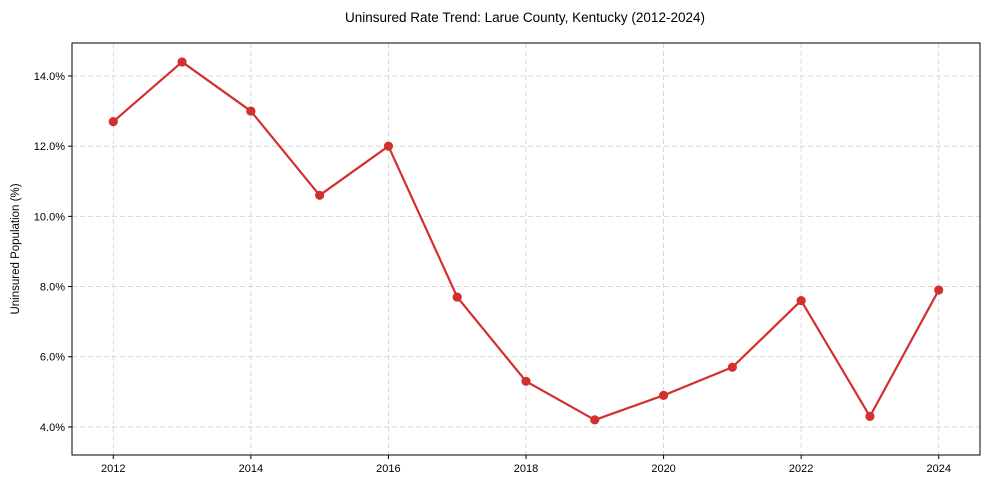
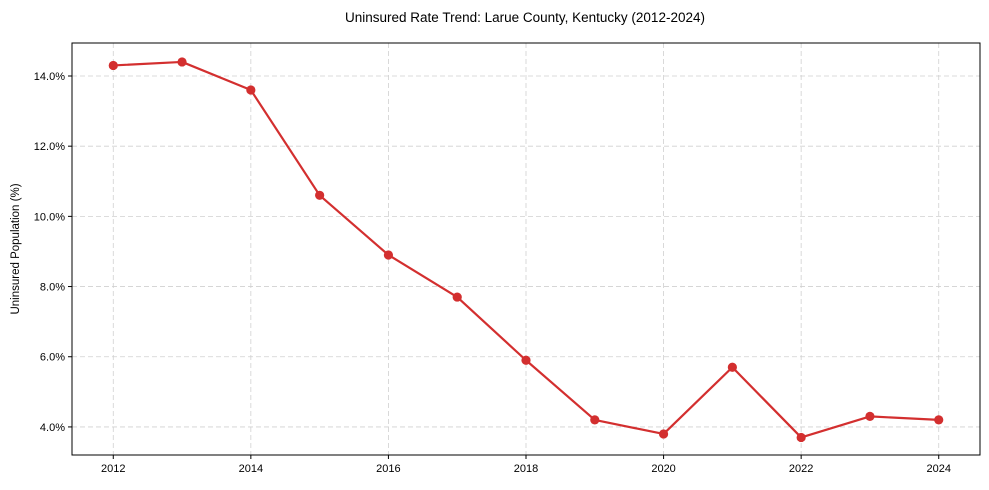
2012: 12.7% -> 14.3%
2014: 13.0% -> 13.6%
2016: 12.0% -> 8.9%
2018: 5.3% -> 5.9%
2020: 4.9% -> 3.8%
2022: 7.6% -> 3.7%
2024: 7.9% -> 4.2%
